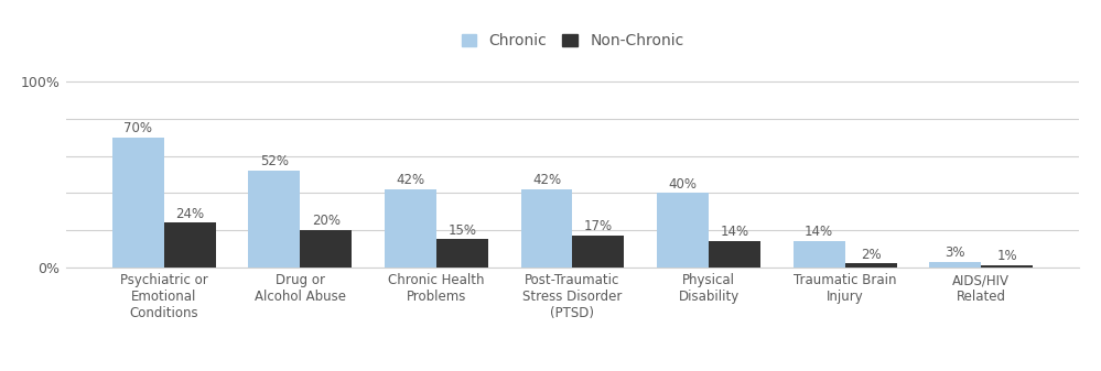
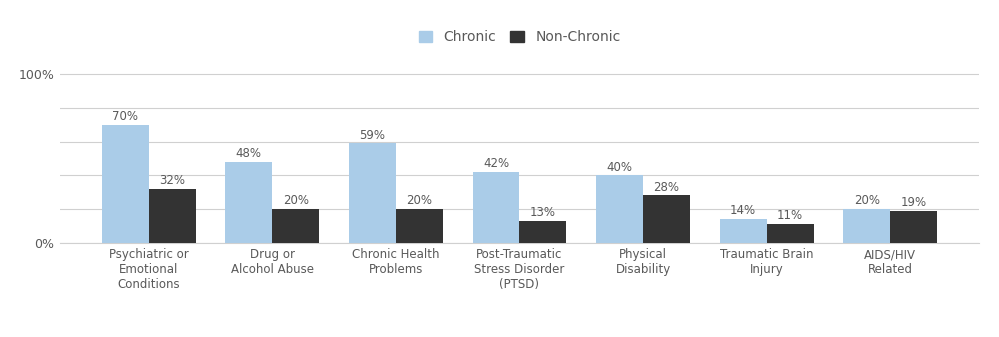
Non-Chronic/Psychiatric or Emotional Conditions: 24% -> 32%
Chronic/Drug or Alcohol Abuse: 52% -> 48%
Chronic/Chronic Health Problems: 42% -> 59%
Non-Chronic/Chronic Health Problems: 15% -> 20%
Non-Chronic/Post-Traumatic Stress Disorder (PTSD): 17% -> 13%
Non-Chronic/Physical Disability: 14% -> 28%
Non-Chronic/Traumatic Brain Injury: 2% -> 11%
Chronic/AIDS/HIV Related: 3% -> 20%
Non-Chronic/AIDS/HIV Related: 1% -> 19%
